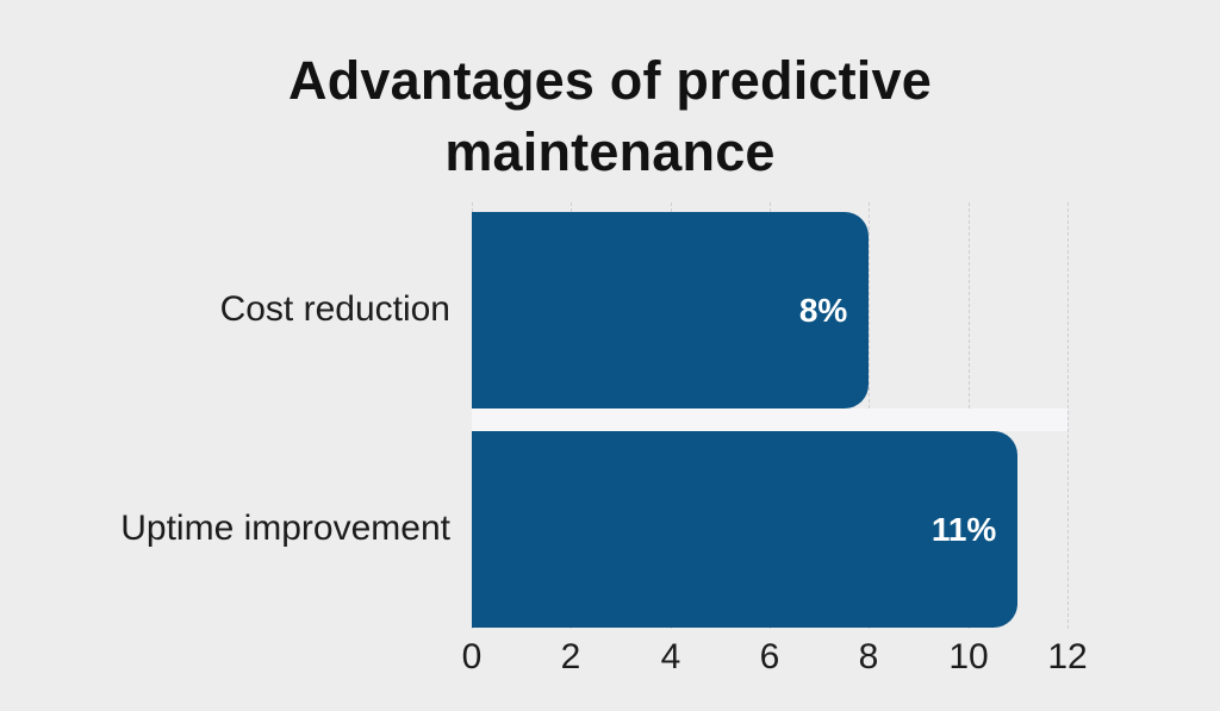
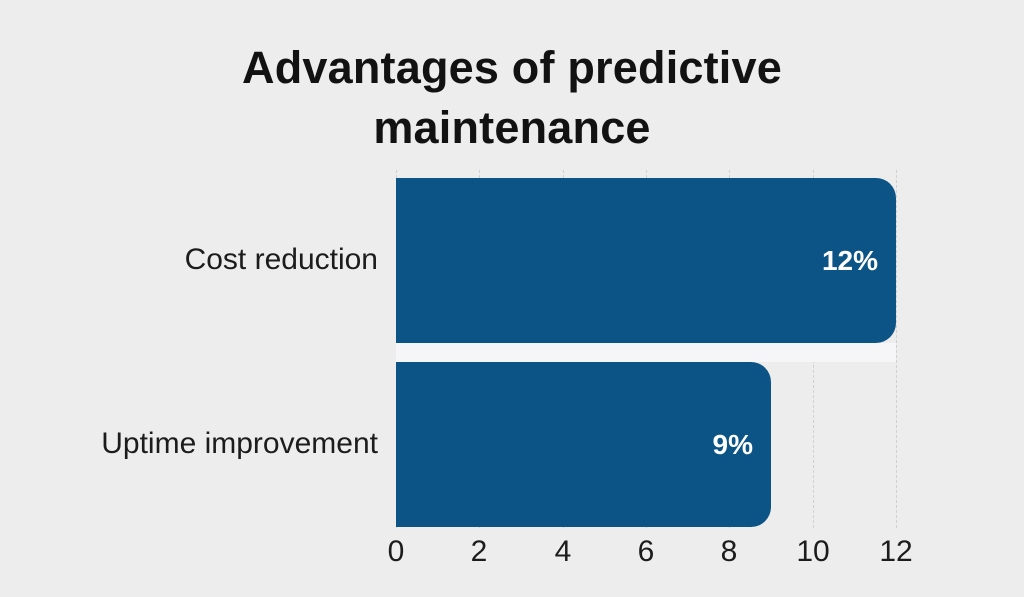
Cost reduction: 8% -> 12%
Uptime improvement: 11% -> 9%
